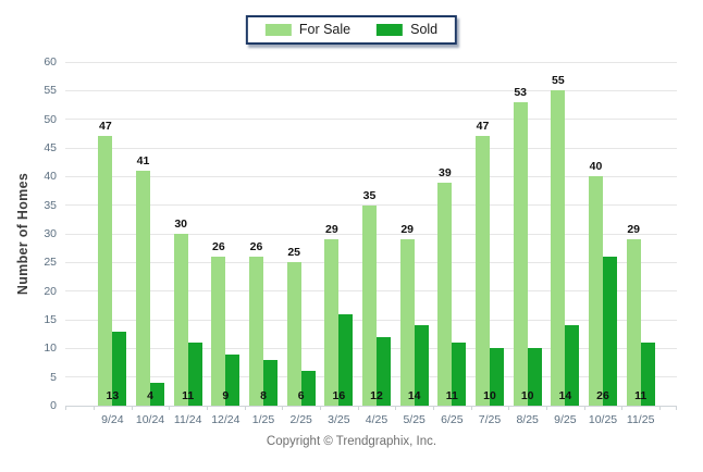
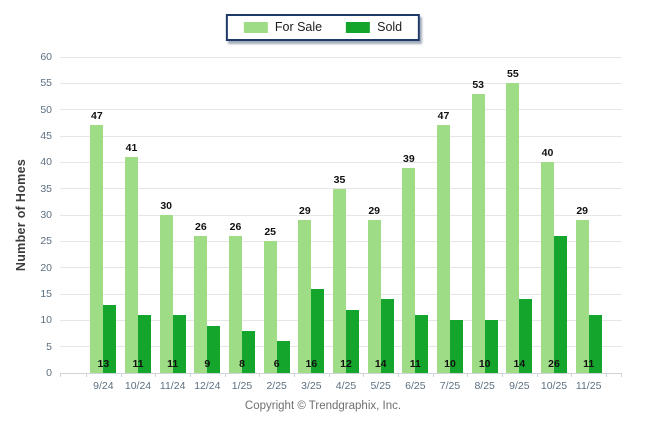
Sold/10/24: 4 -> 11
